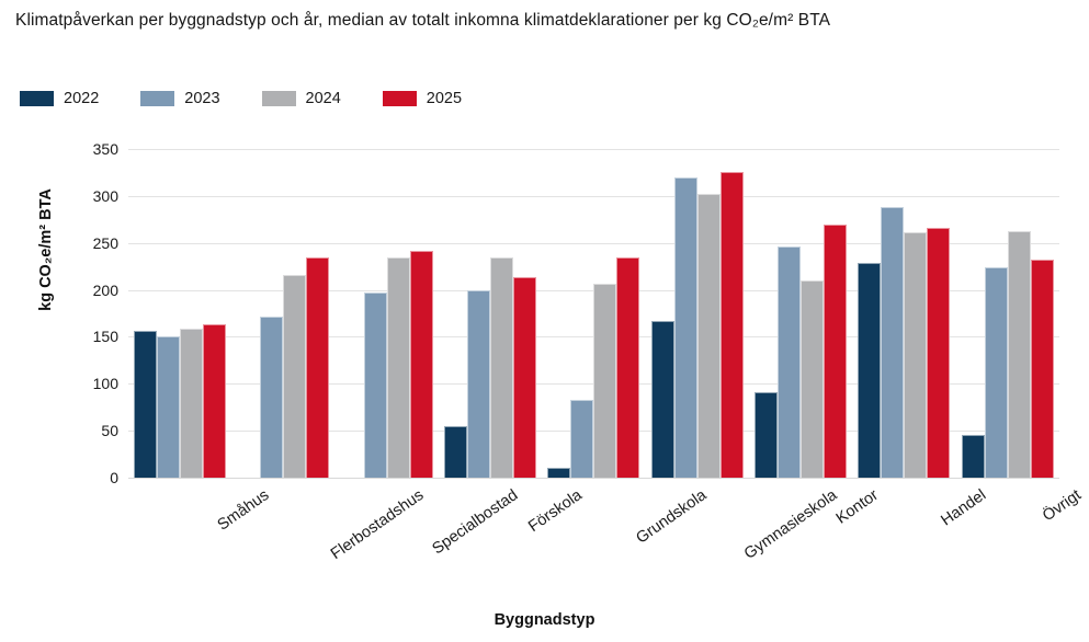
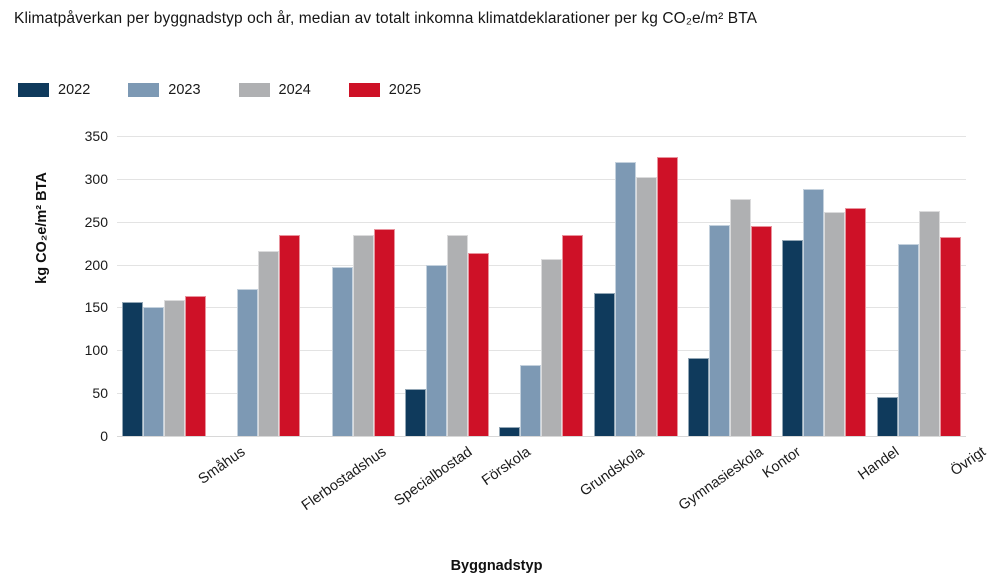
2024/Kontor: 210 -> 280
2025/Kontor: 270 -> 240
